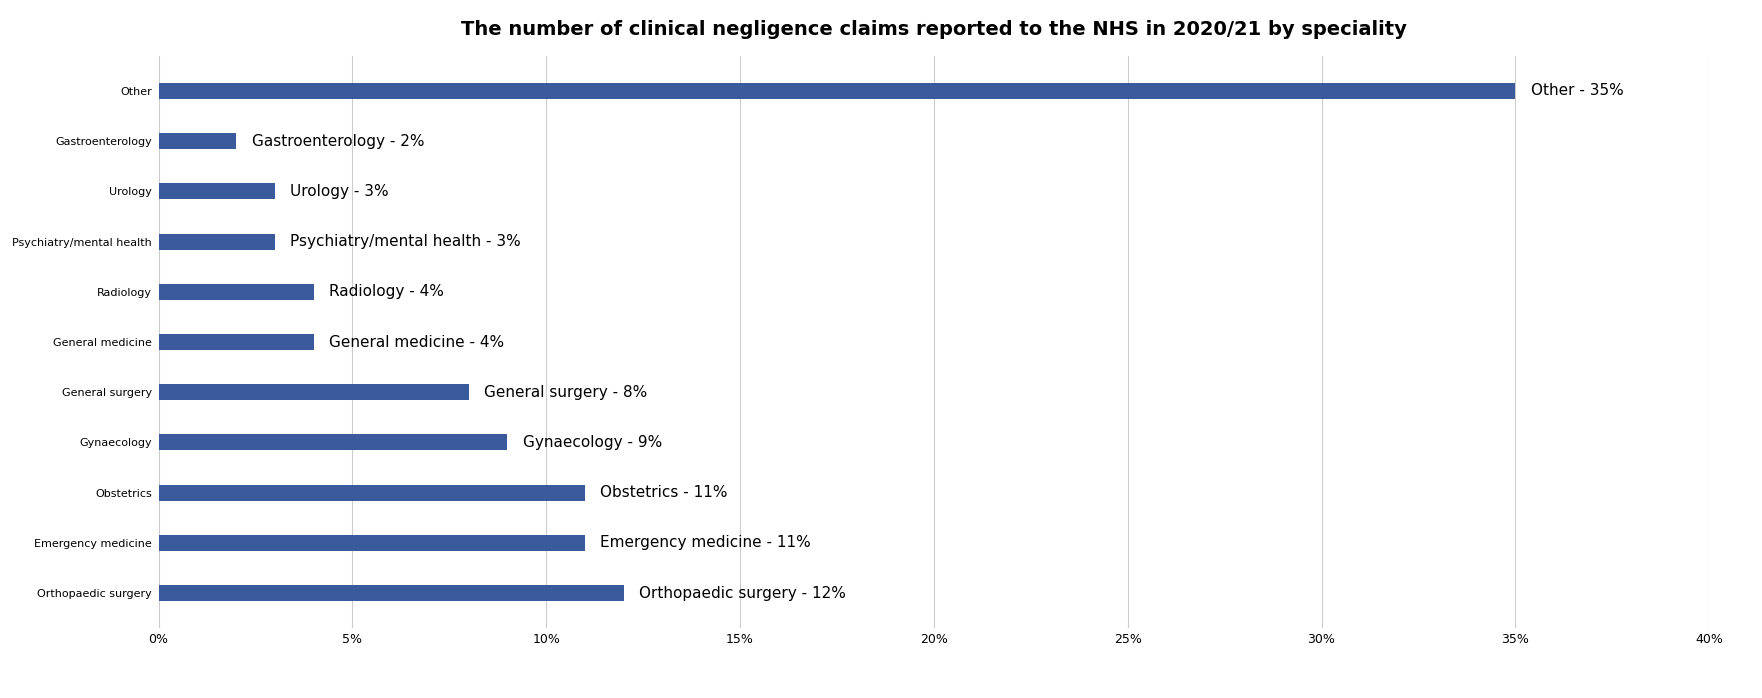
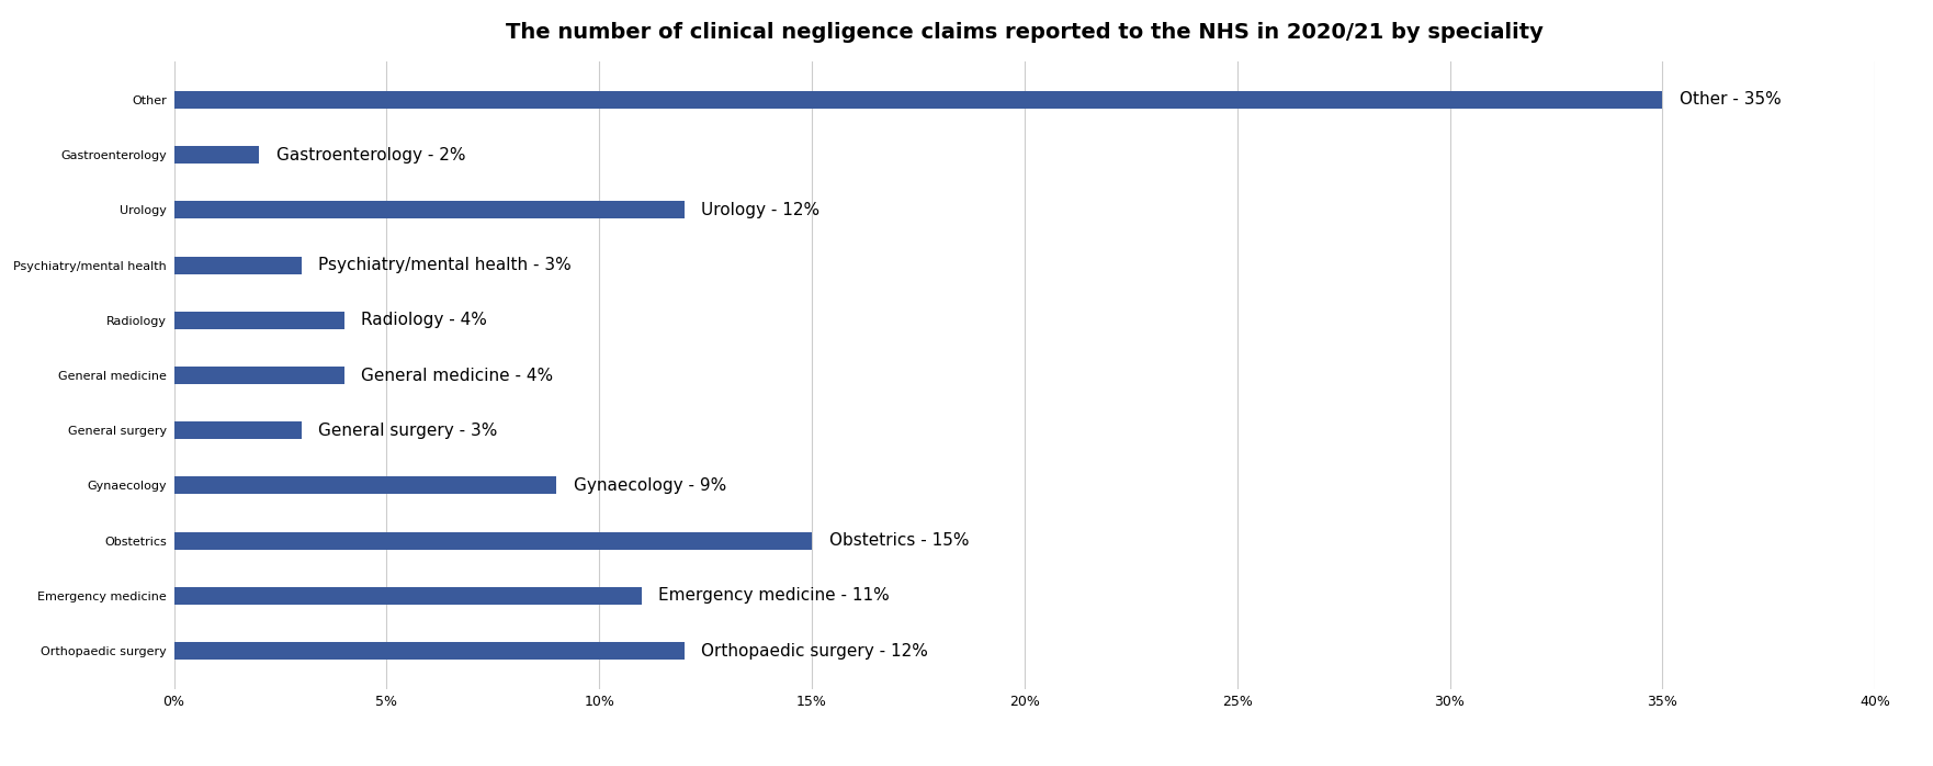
Urology: 3% -> 12%
General surgery: 8% -> 3%
Obstetrics: 11% -> 15%
